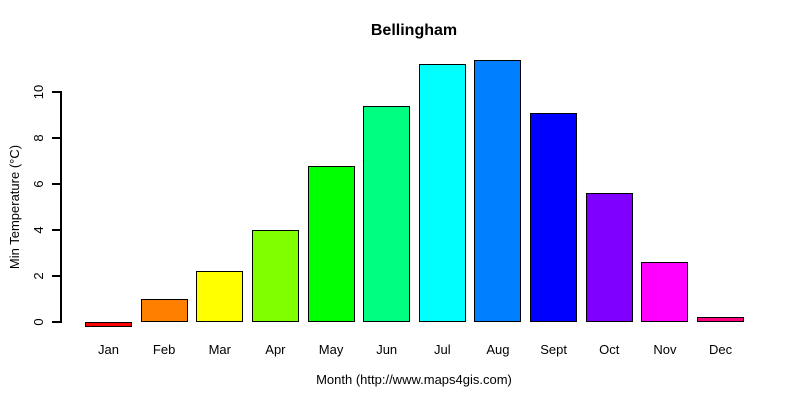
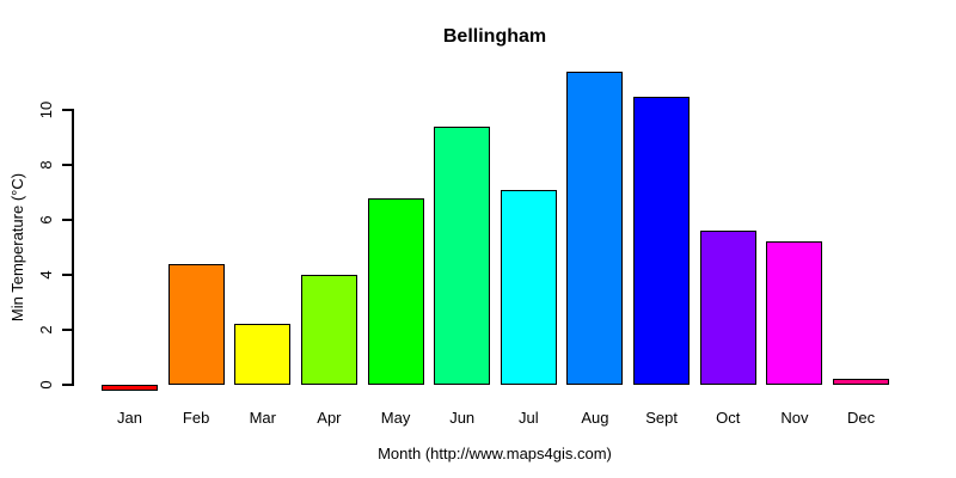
Feb: 1.0 -> 4.4
Jul: 11.2 -> 7.1
Sept: 9.1 -> 10.5
Nov: 2.6 -> 5.2
